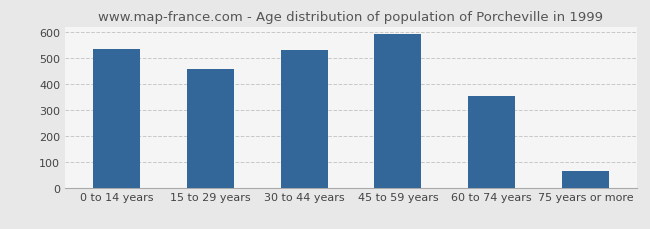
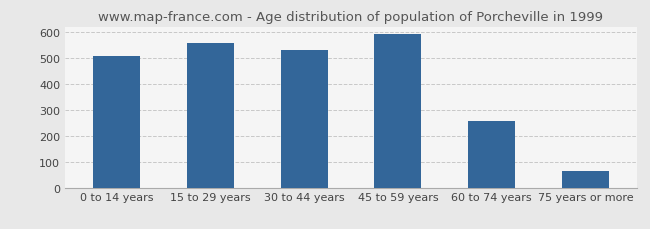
0 to 14 years: 535 -> 505
15 to 29 years: 455 -> 555
60 to 74 years: 352 -> 255
